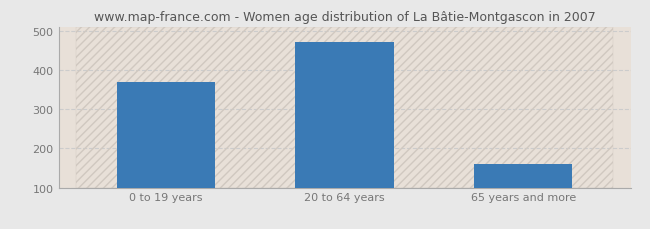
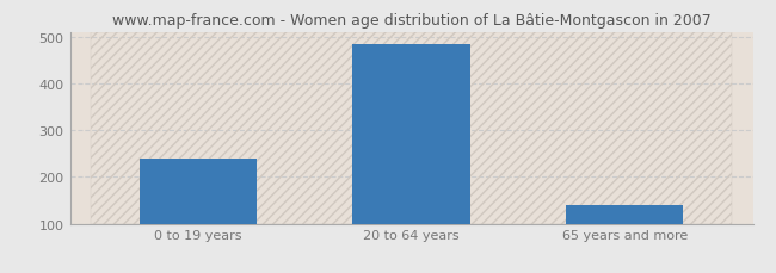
0 to 19 years: 370 -> 238
20 to 64 years: 470 -> 484
65 years and more: 160 -> 140
